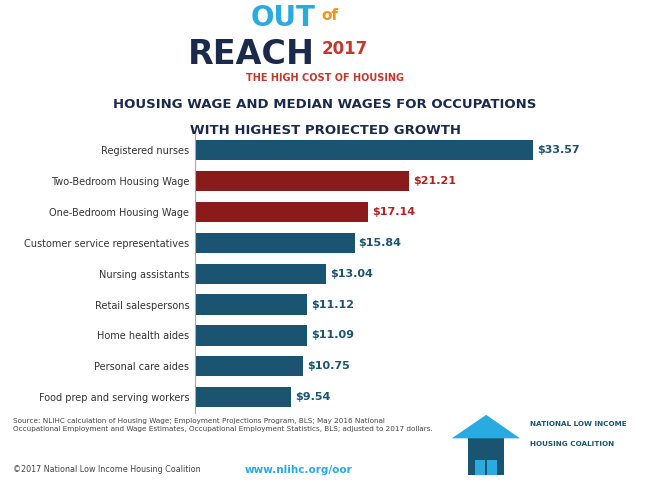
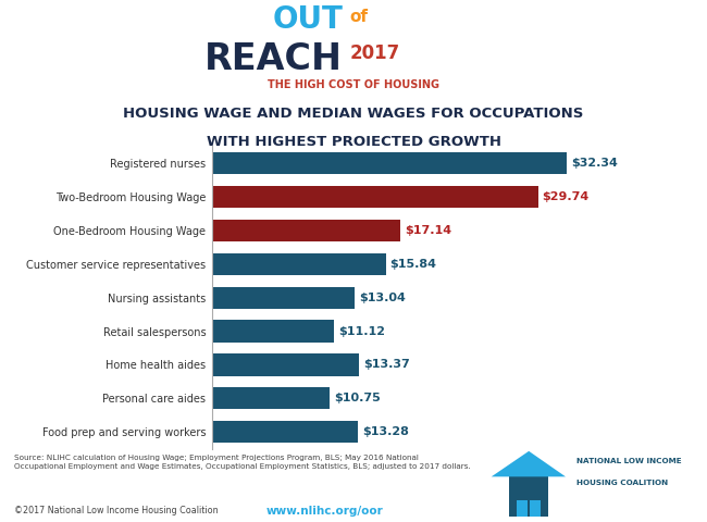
Registered nurses: $33.57 -> $32.34
Two-Bedroom Housing Wage: $21.21 -> $29.74
Home health aides: $11.09 -> $13.37
Food prep and serving workers: $9.54 -> $13.28
